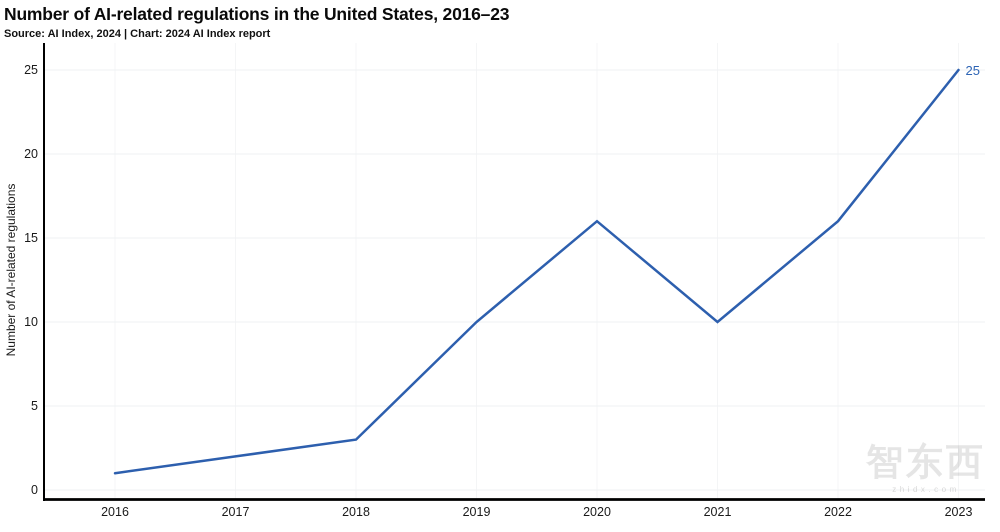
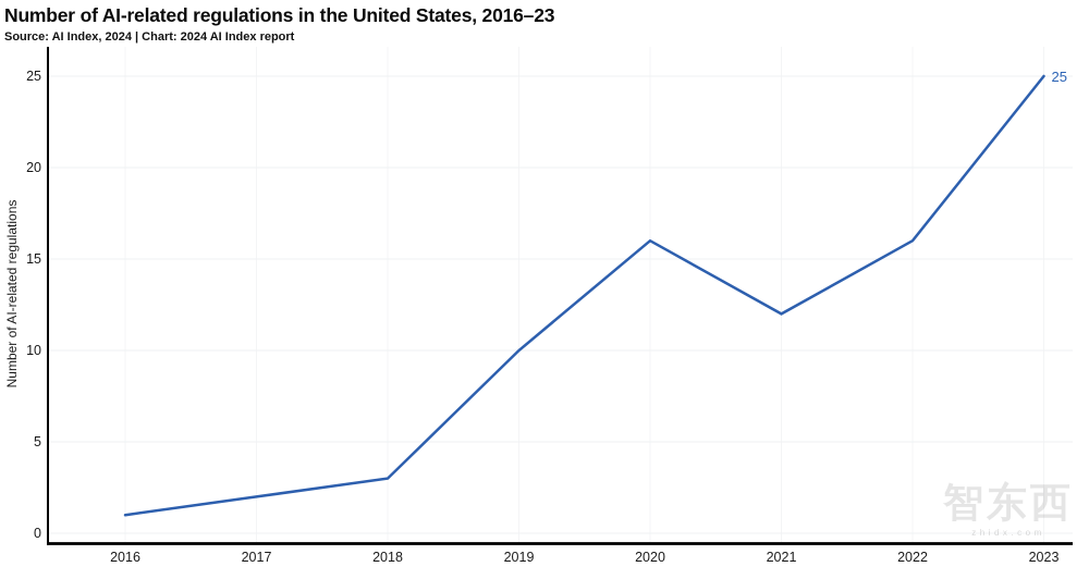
2021: 10 -> 12
